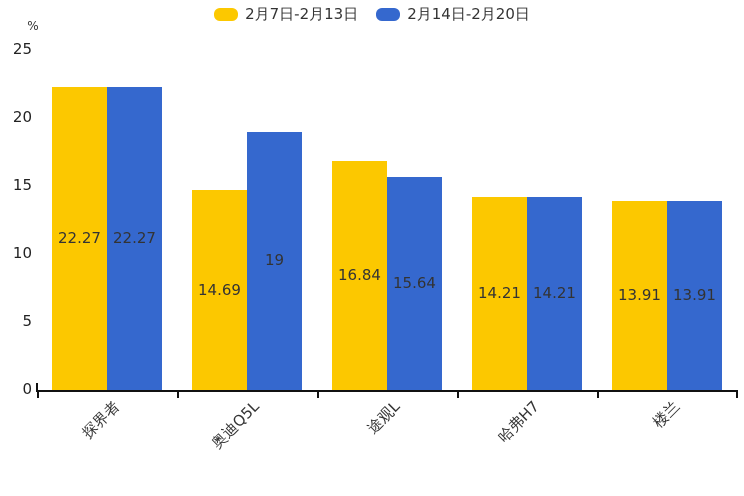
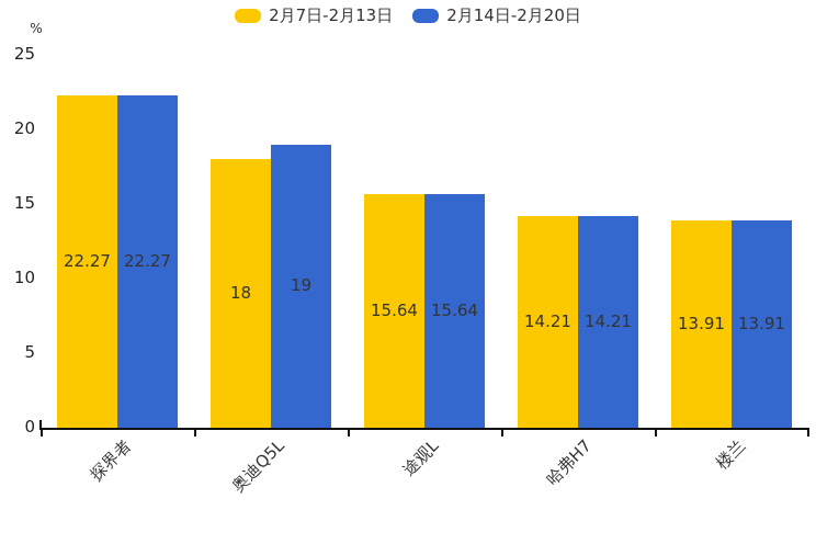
2月7日-2月13日/奥迪Q5L: 14.69 -> 18
2月7日-2月13日/途观L: 16.84 -> 15.64
